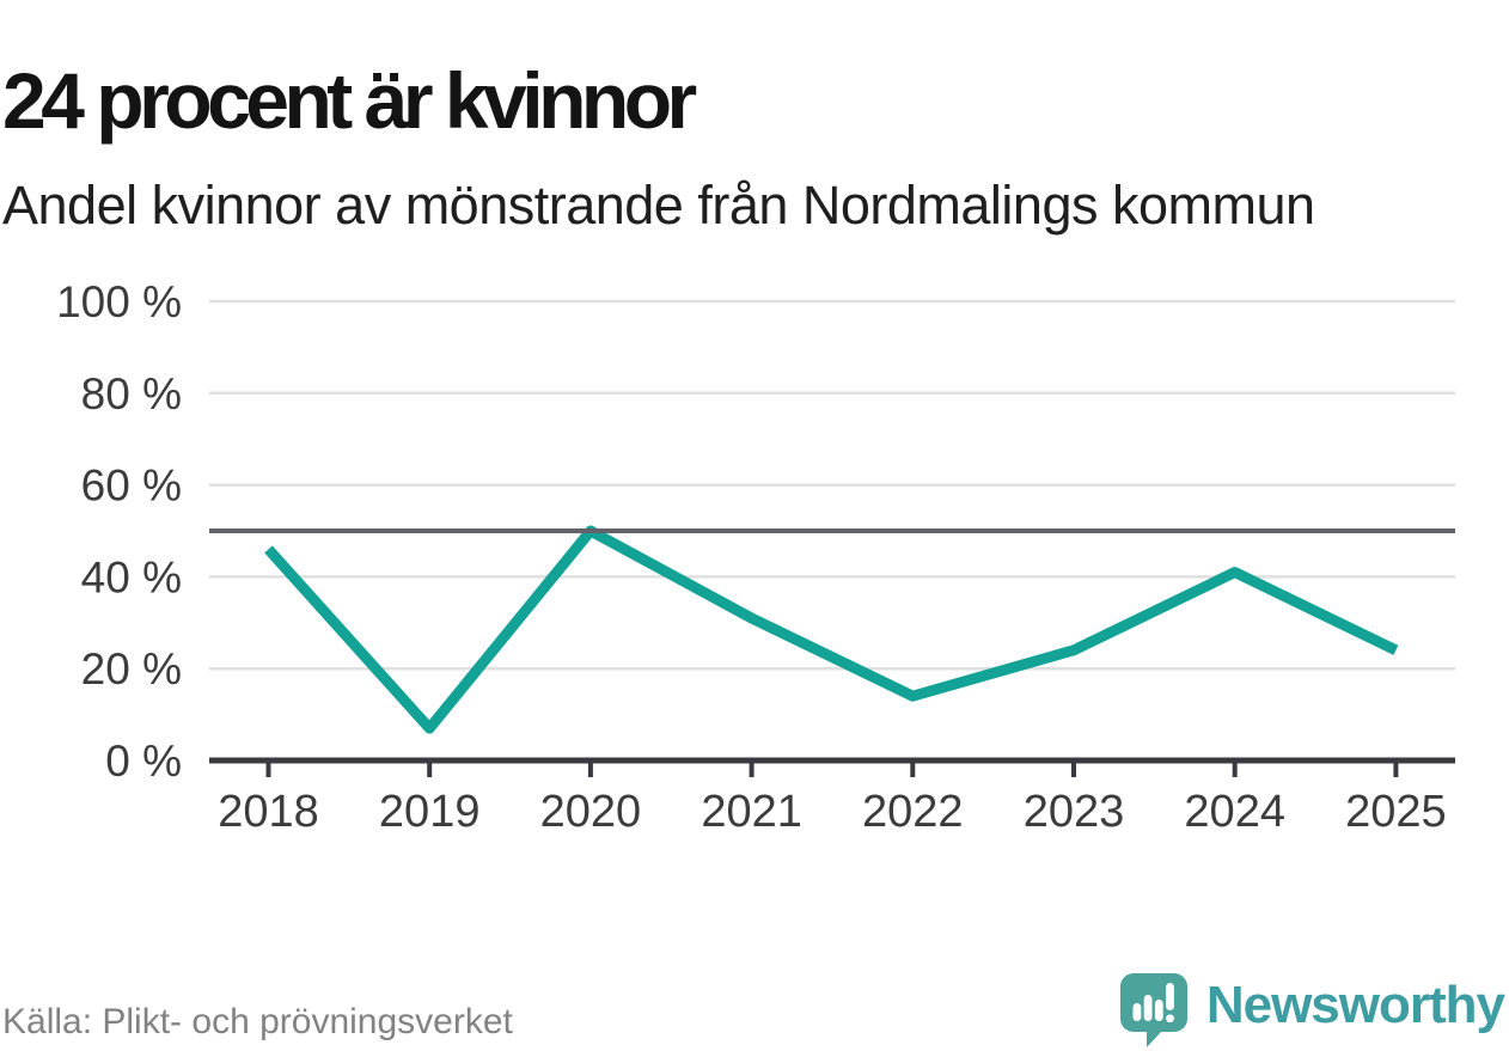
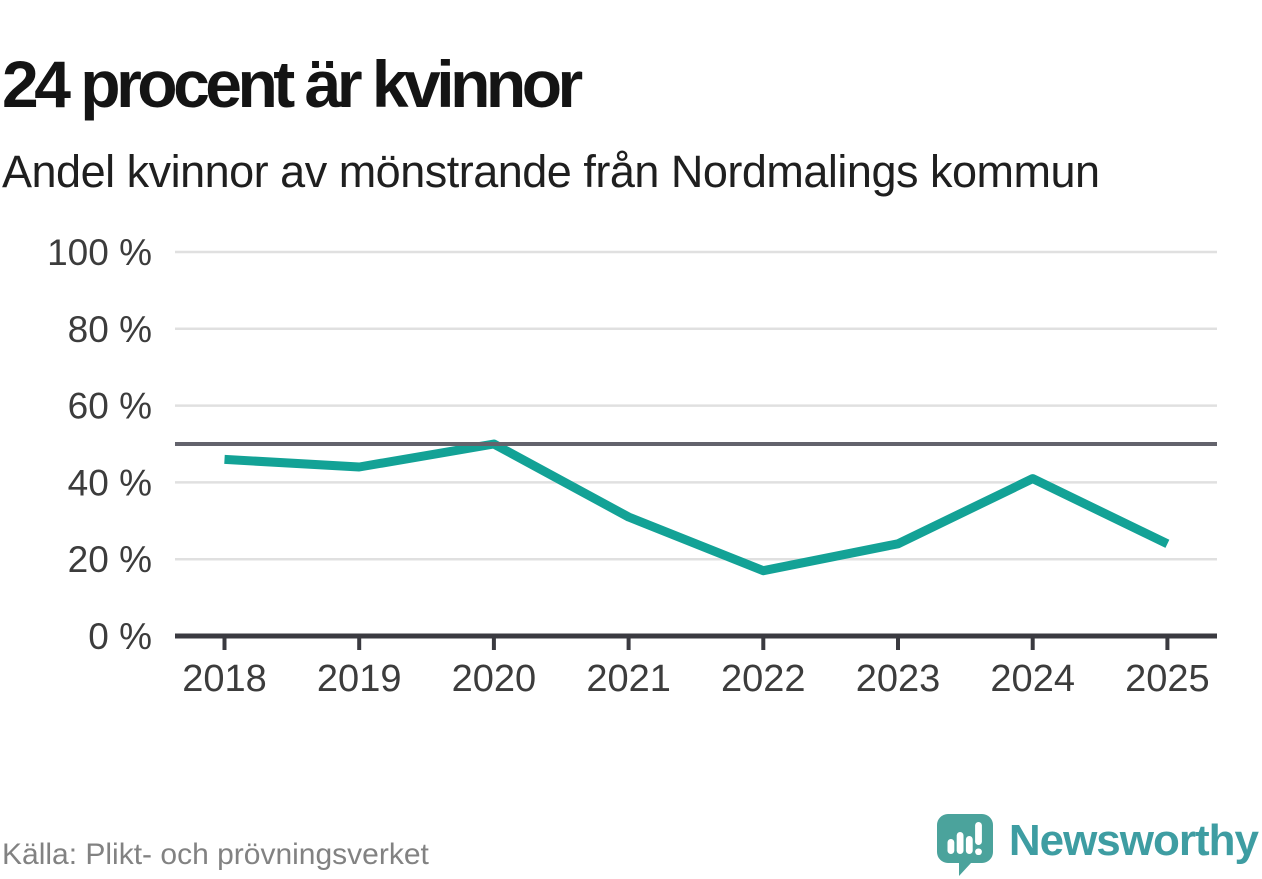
2019: 7% -> 44%
2022: 14% -> 17%
